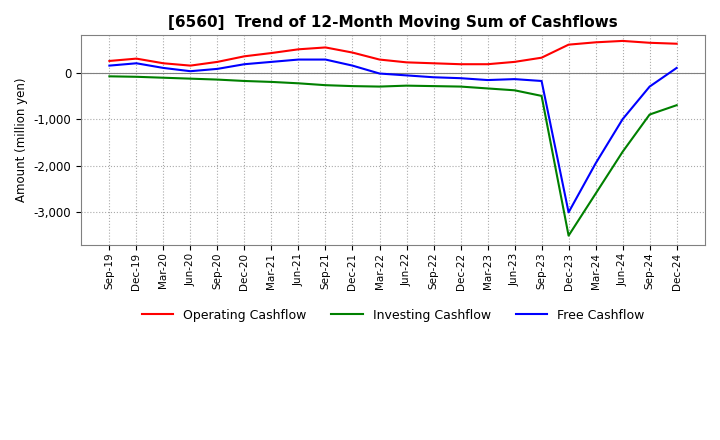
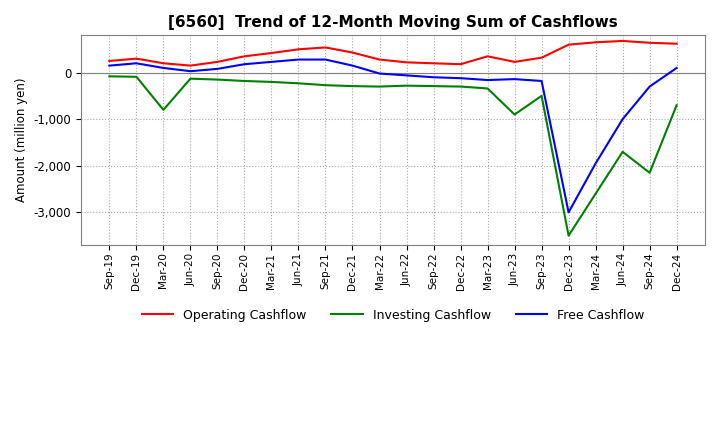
Investing Cashflow/Mar-20: -110 -> -800
Operating Cashflow/Mar-23: 180 -> 350
Investing Cashflow/Jun-23: -380 -> -900
Investing Cashflow/Sep-24: -900 -> -2,150
